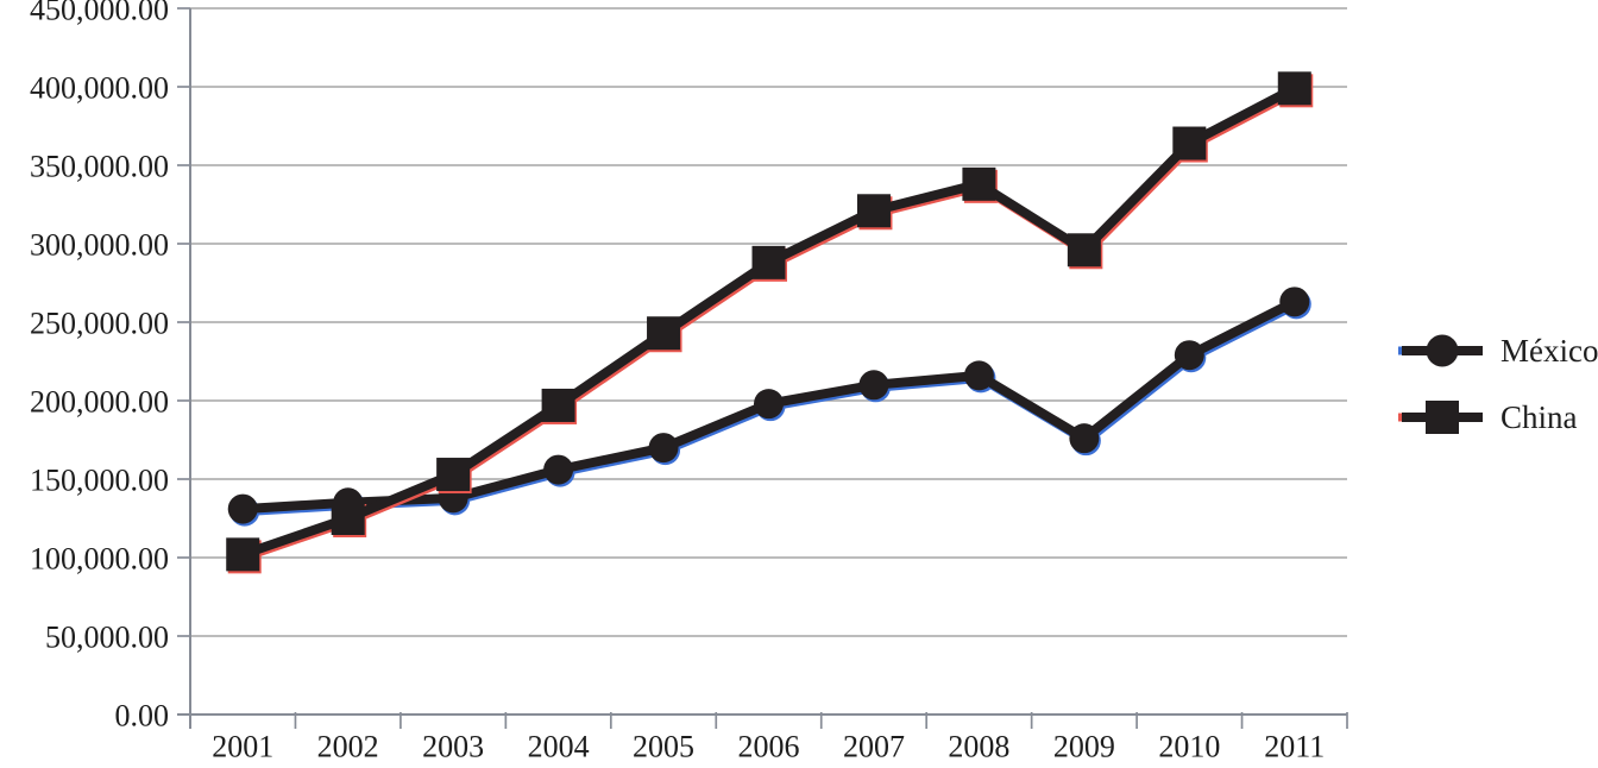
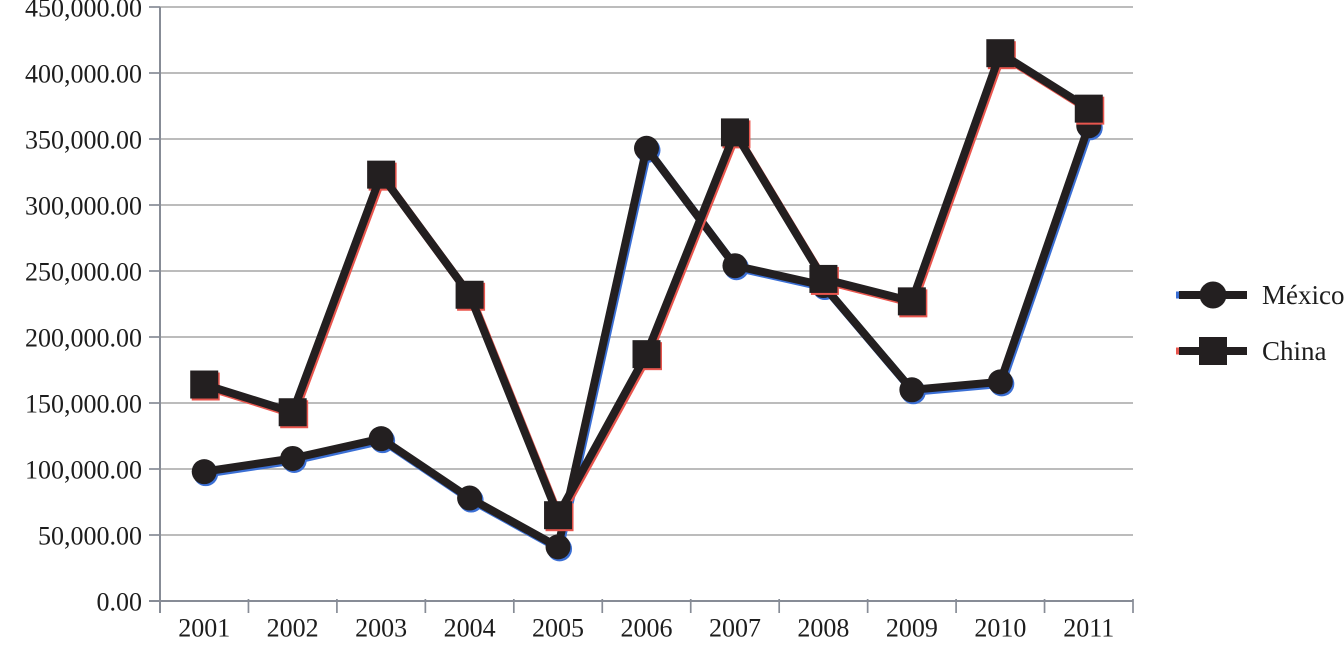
México/2001: 131000 -> 98000
China/2001: 102000 -> 164000
México/2002: 135000 -> 108000
China/2002: 125000 -> 143000
México/2003: 138000 -> 123000
China/2003: 153000 -> 323000
México/2004: 156000 -> 78000
China/2004: 197000 -> 232000
México/2005: 170000 -> 41000
China/2005: 243000 -> 65000
México/2006: 198000 -> 343000
China/2006: 288000 -> 187000
México/2007: 210000 -> 254000
China/2007: 321000 -> 355000
México/2008: 216000 -> 239000
China/2008: 338000 -> 244000
México/2009: 176000 -> 160000
China/2009: 296000 -> 227000
México/2010: 229000 -> 166000
China/2010: 364000 -> 415000
México/2011: 263000 -> 360000
China/2011: 399000 -> 373000
